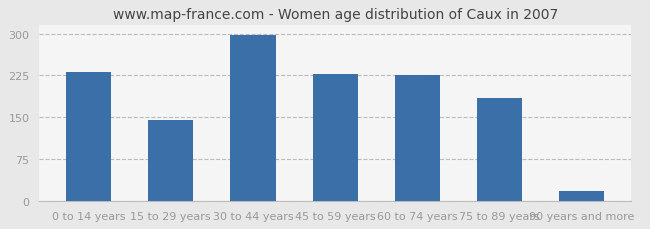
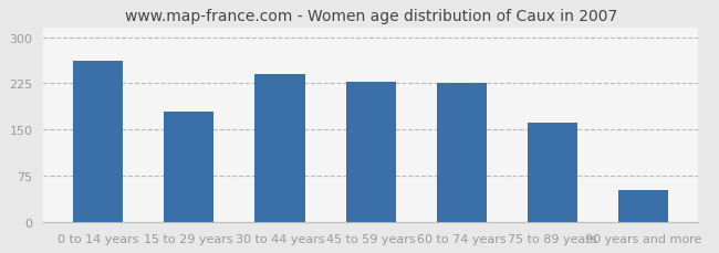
0 to 14 years: 232 -> 262
15 to 29 years: 146 -> 180
30 to 44 years: 298 -> 240
75 to 89 years: 185 -> 162
90 years and more: 17 -> 52
